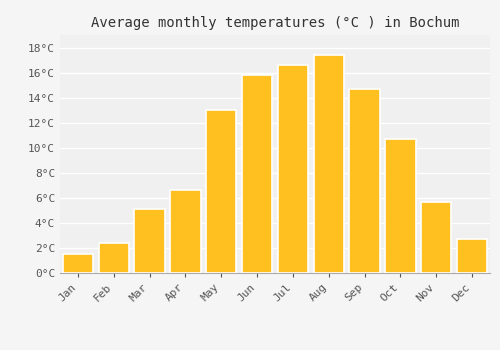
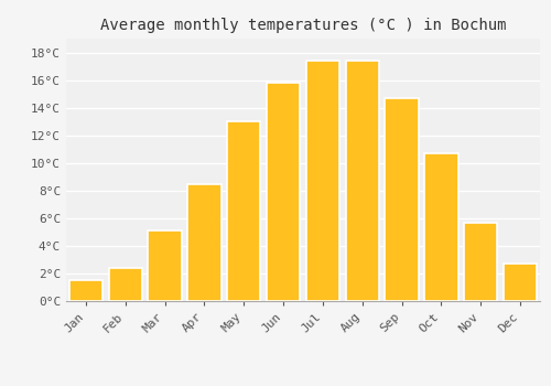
Apr: 6.6°C -> 8.5°C
Jul: 16.6°C -> 17.4°C
